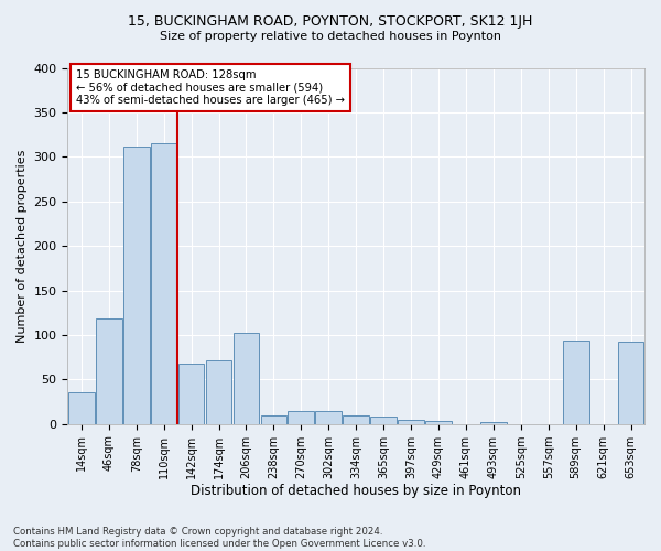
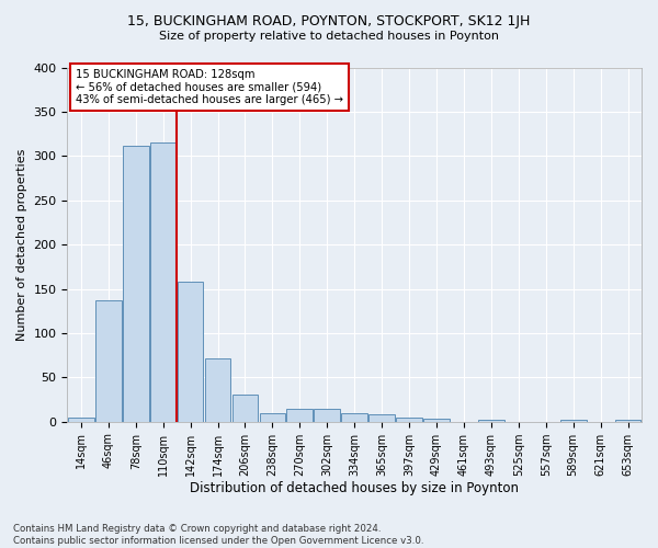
14sqm: 36 -> 4
46sqm: 118 -> 137
142sqm: 68 -> 158
206sqm: 102 -> 31
589sqm: 94 -> 2
653sqm: 92 -> 2
